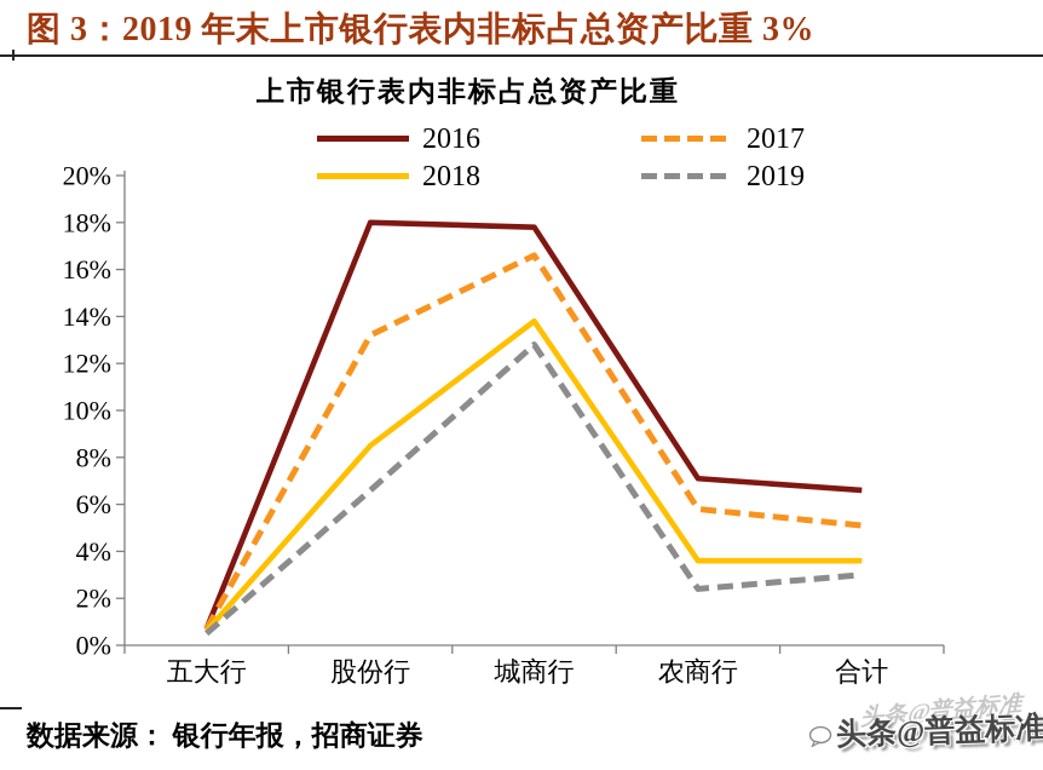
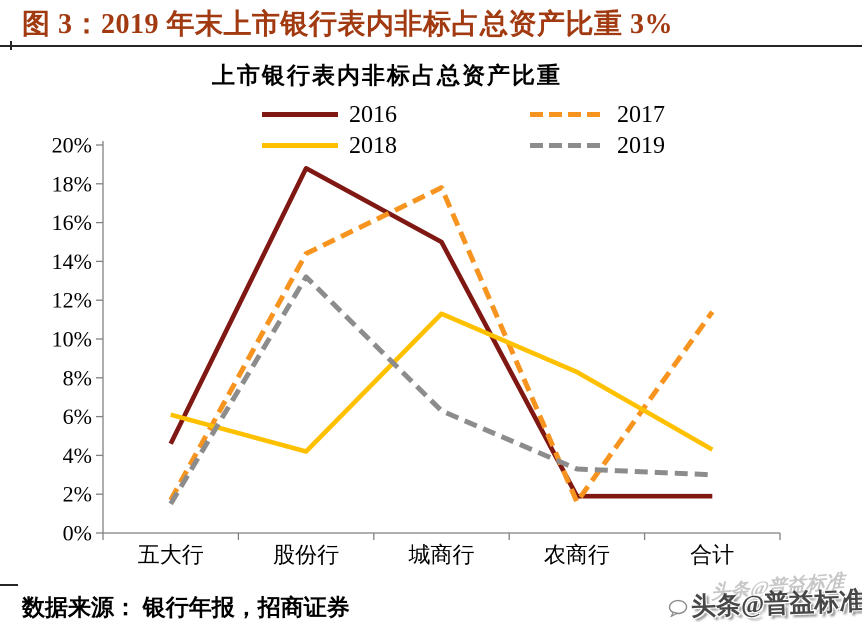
2016/五大行: 0.7% -> 4.6%
2017/五大行: 0.7% -> 1.7%
2018/五大行: 0.6% -> 6.1%
2019/五大行: 0.5% -> 1.5%
2016/股份行: 18.0% -> 18.8%
2017/股份行: 13.2% -> 14.4%
2018/股份行: 8.5% -> 4.2%
2019/股份行: 6.6% -> 13.2%
2016/城商行: 17.8% -> 15.0%
2017/城商行: 16.6% -> 17.8%
2018/城商行: 13.8% -> 11.3%
2019/城商行: 12.8% -> 6.3%
2016/农商行: 7.1% -> 1.9%
2017/农商行: 5.8% -> 1.6%
2018/农商行: 3.6% -> 8.3%
2019/农商行: 2.4% -> 3.3%
2016/合计: 6.6% -> 1.9%
2017/合计: 5.1% -> 11.4%
2018/合计: 3.6% -> 4.3%
